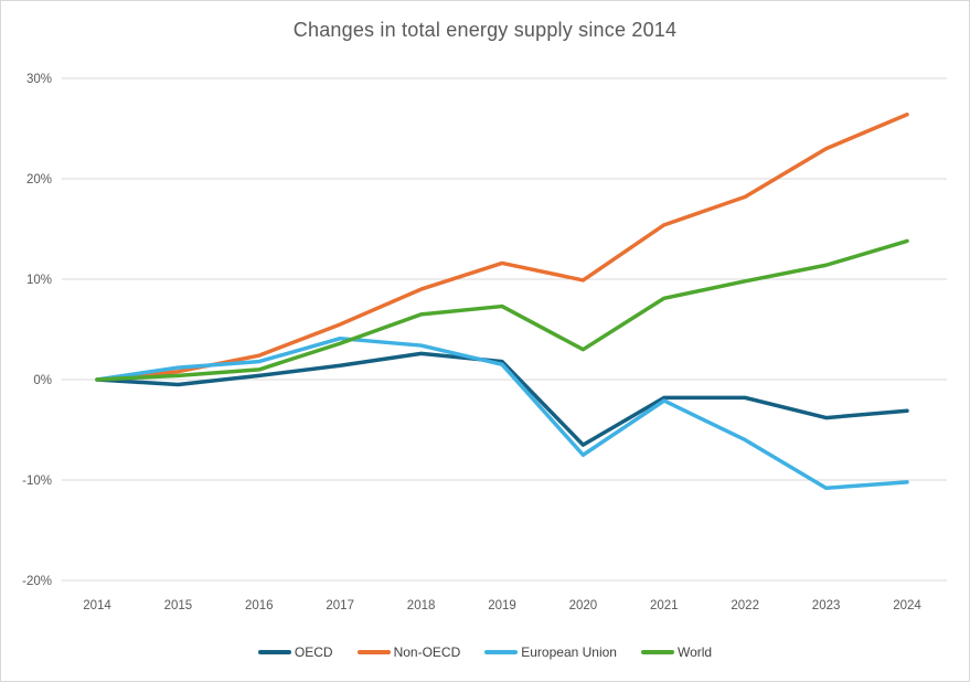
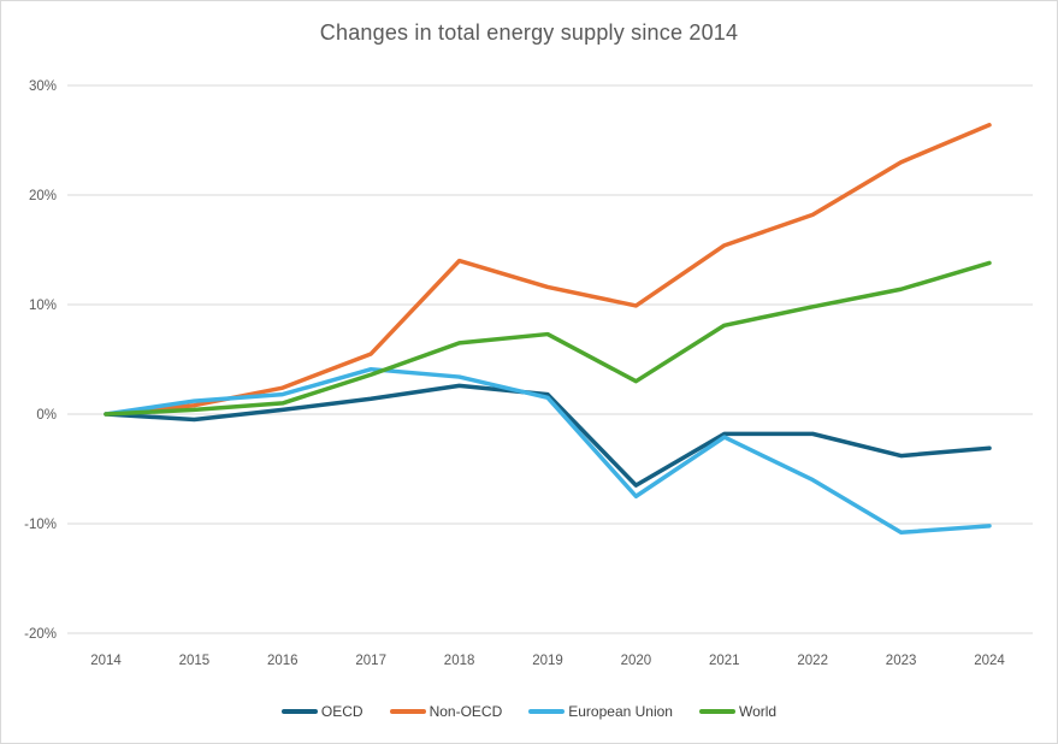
Non-OECD/2018: 9% -> 14%
